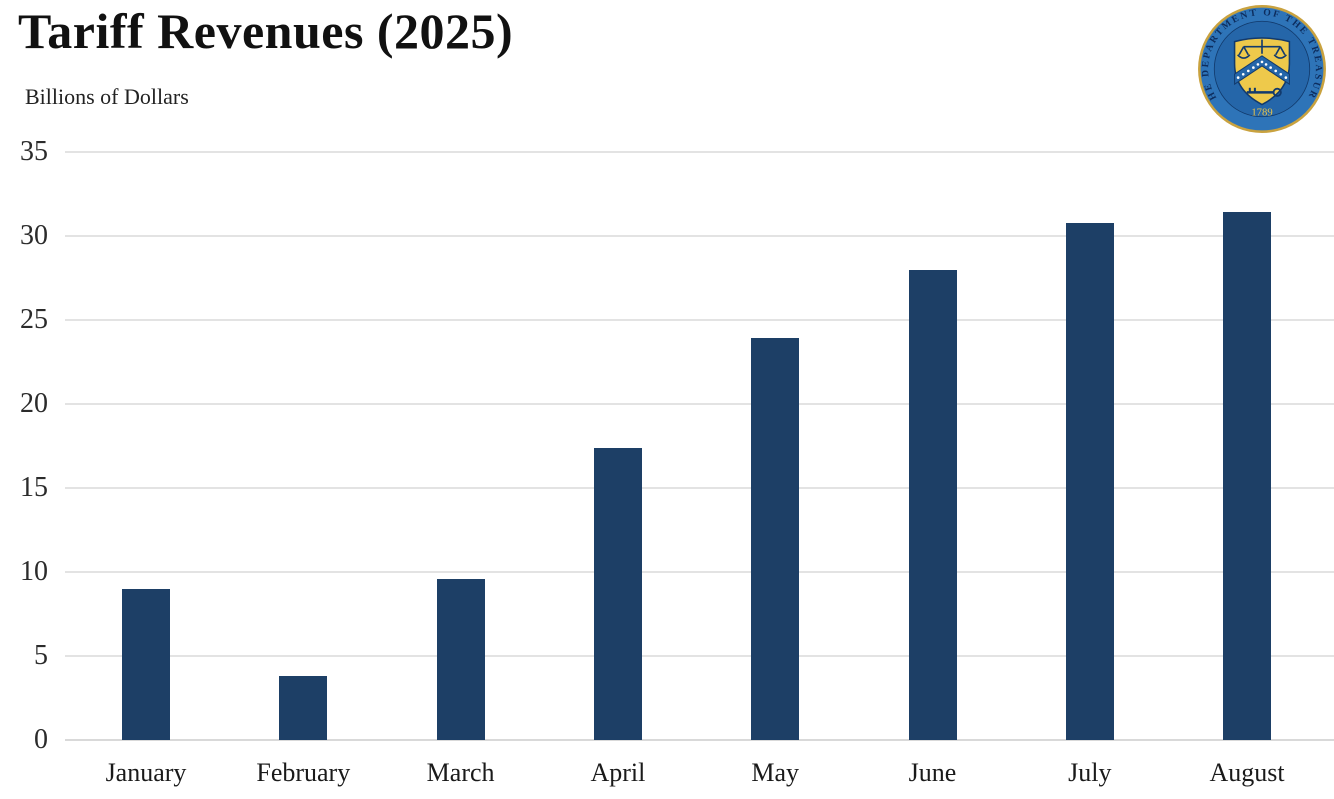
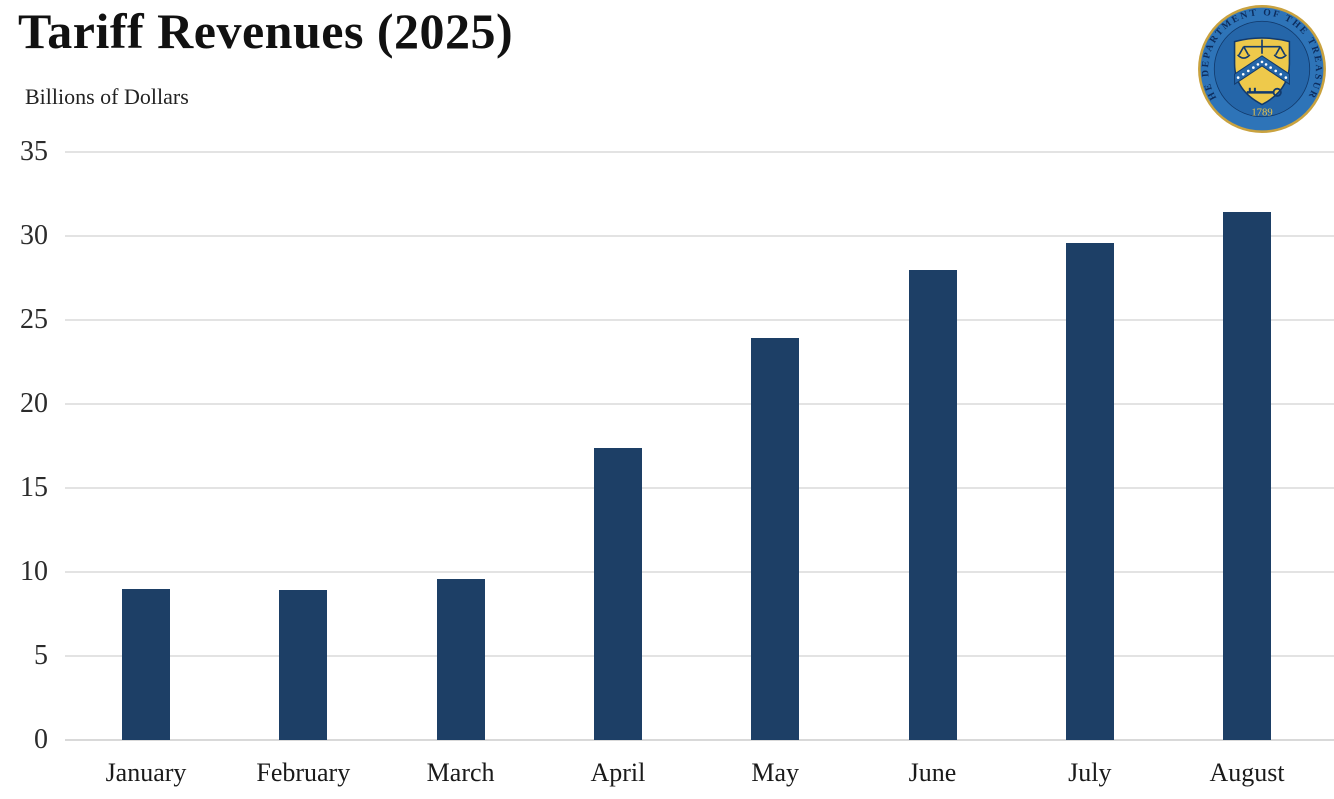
February: 3.8 -> 8.9
July: 30.8 -> 29.6
